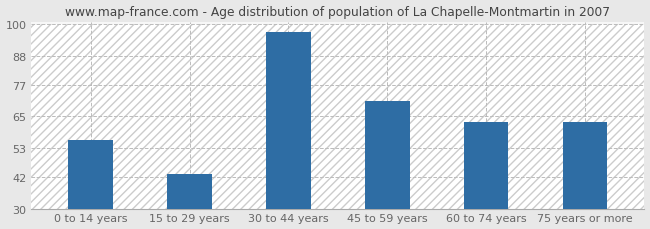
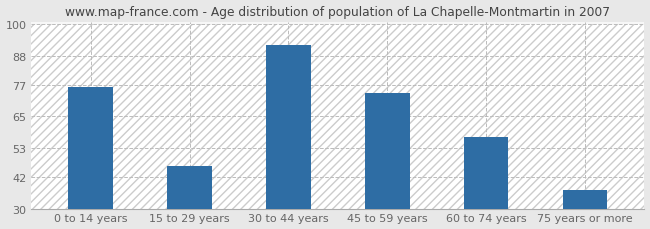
0 to 14 years: 56 -> 76
15 to 29 years: 43 -> 46
30 to 44 years: 97 -> 92
45 to 59 years: 71 -> 74
60 to 74 years: 63 -> 57
75 years or more: 63 -> 37
